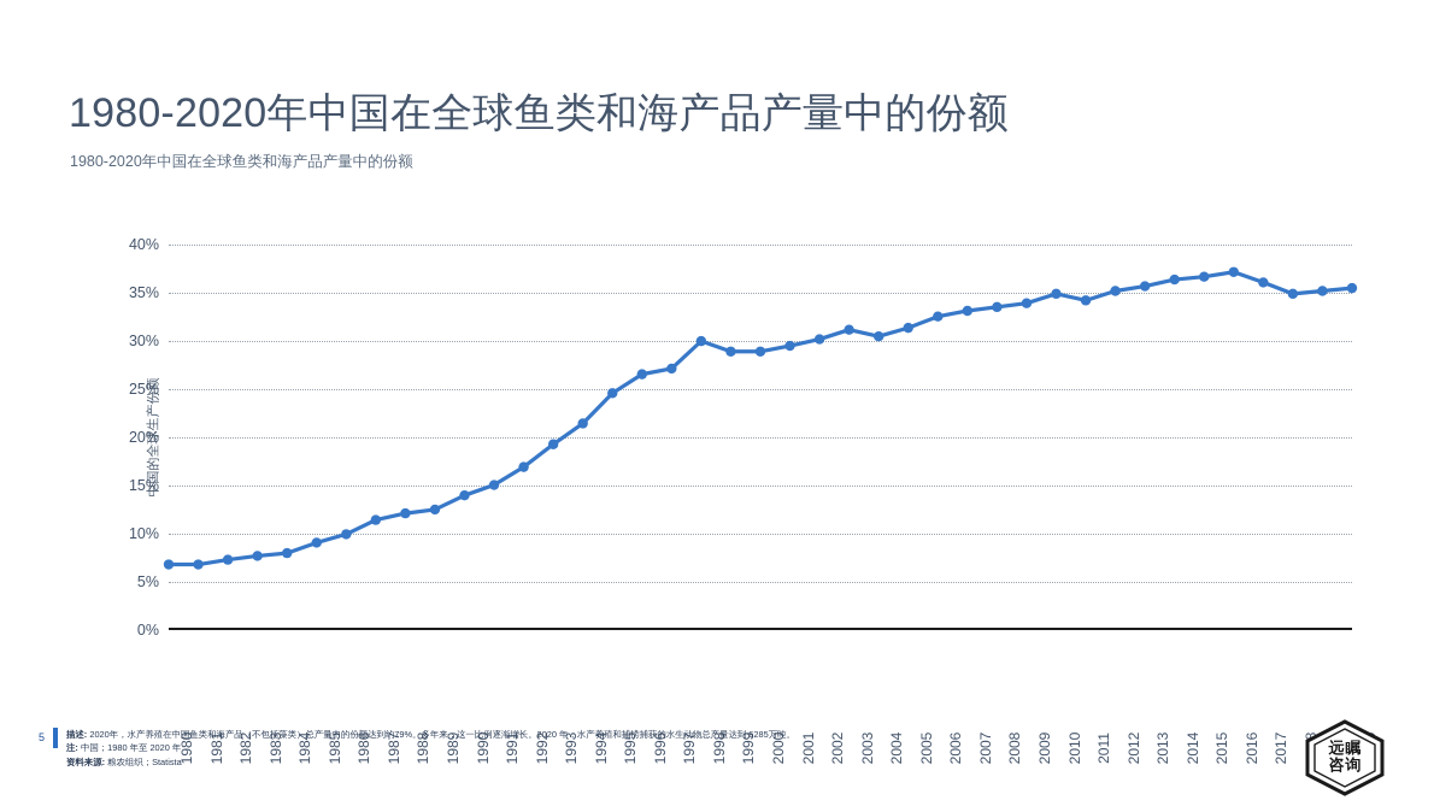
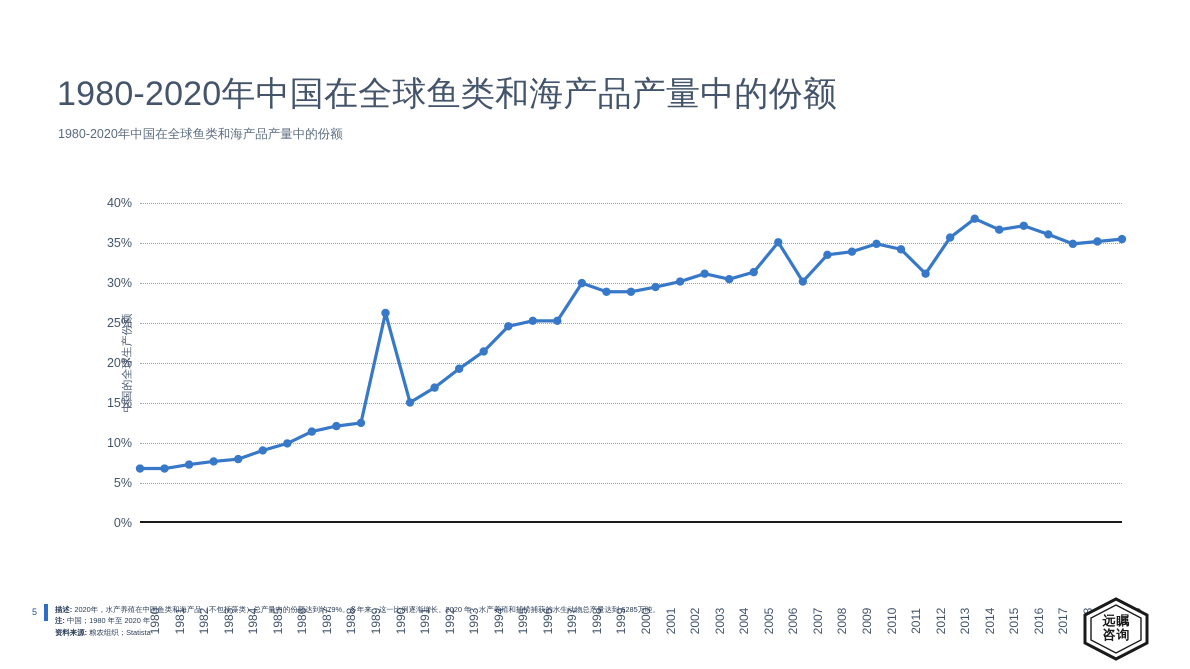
1990: 14% -> 26%
1996: 26% -> 25%
1997: 27% -> 25%
2006: 32% -> 35%
2007: 33% -> 30%
2012: 35% -> 31%
2014: 36% -> 38%
